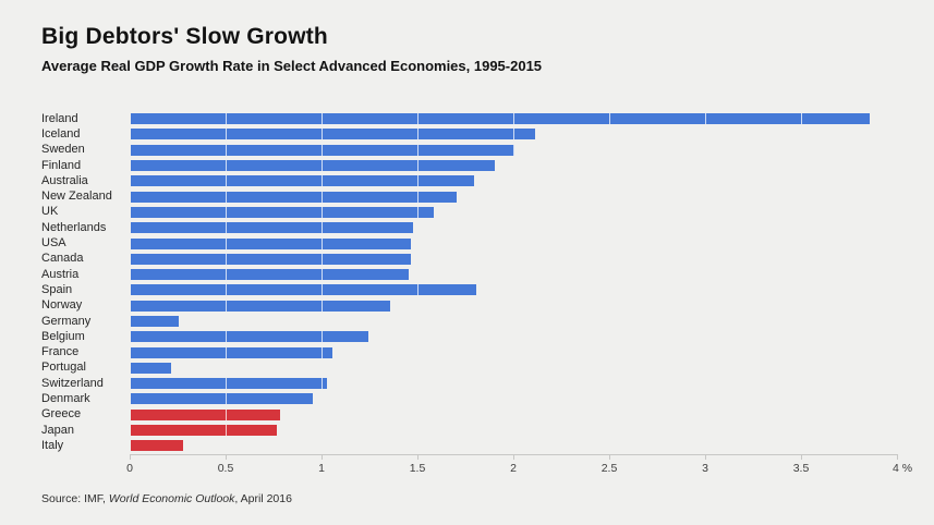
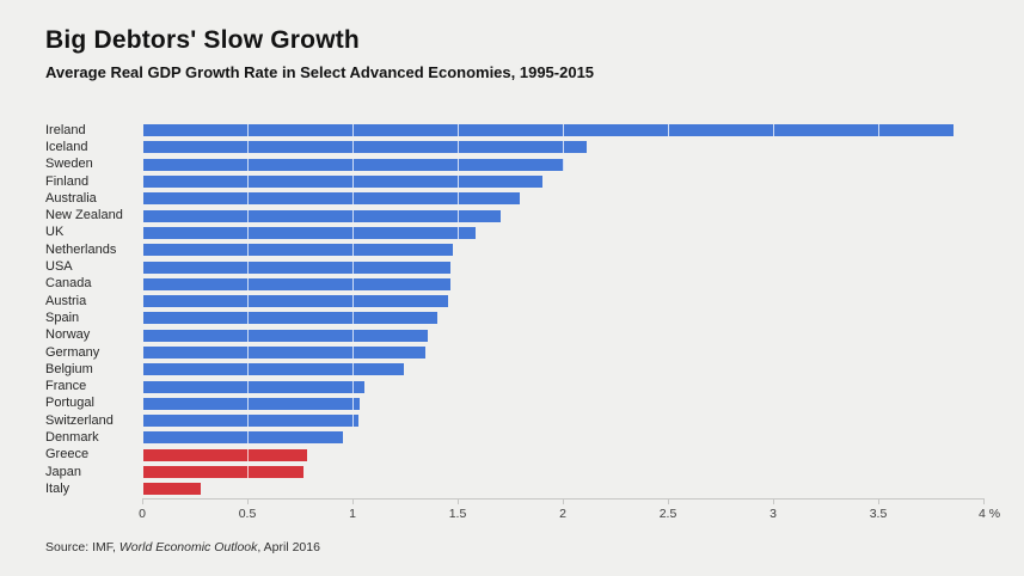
Spain: 1.80% -> 1.40%
Germany: 0.25% -> 1.34%
Portugal: 0.21% -> 1.03%
